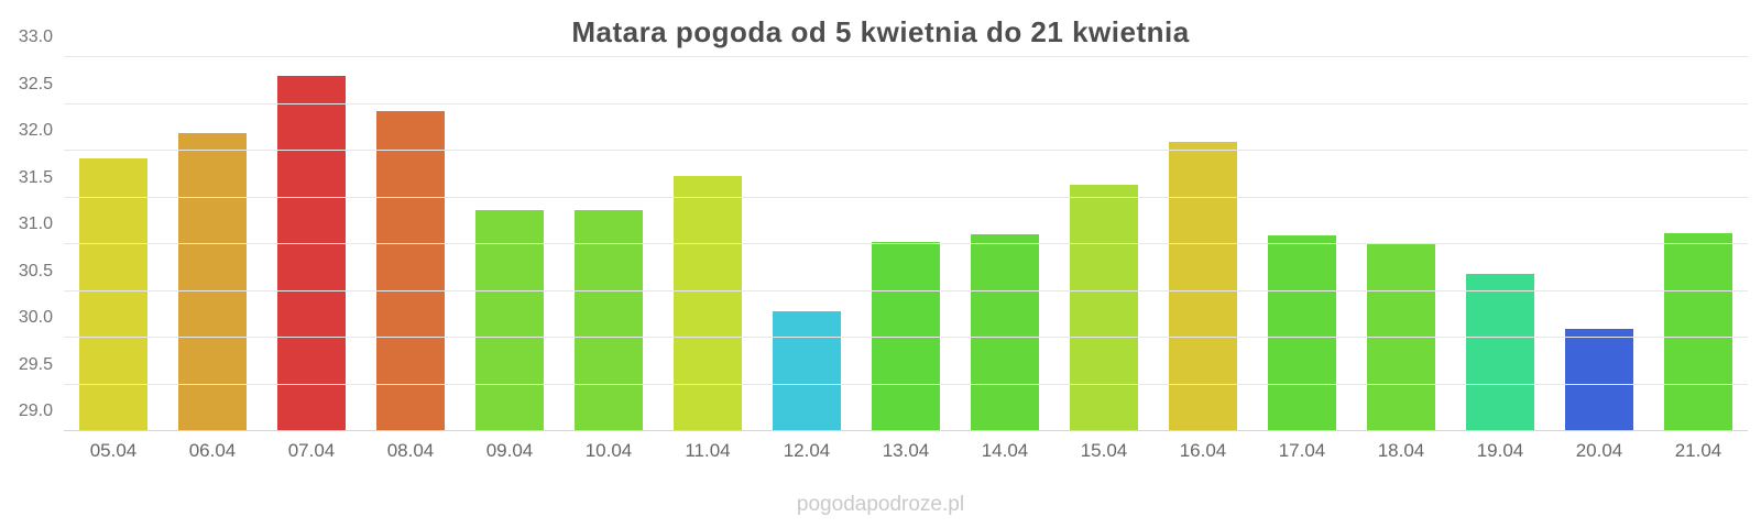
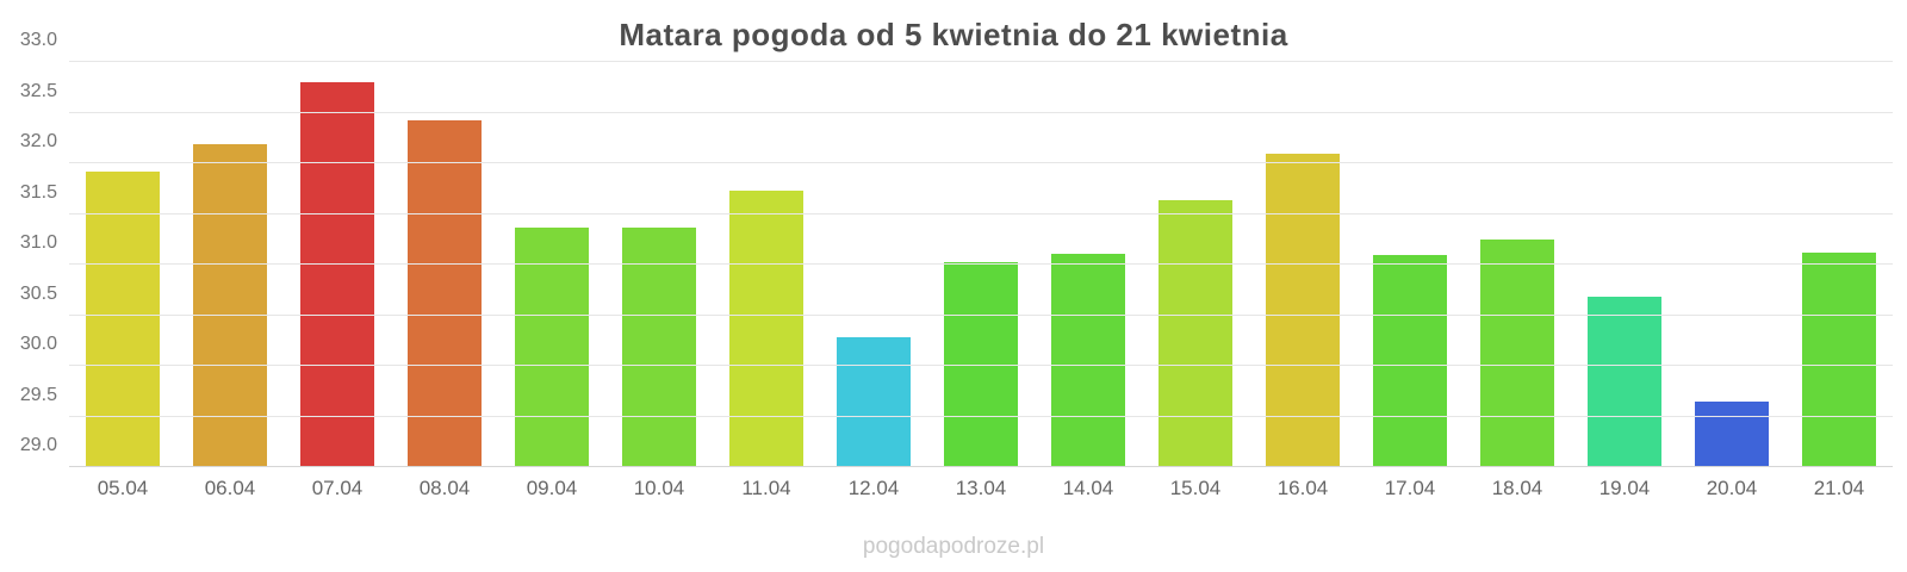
18.04: 31.0 -> 31.2
20.04: 30.1 -> 29.6
